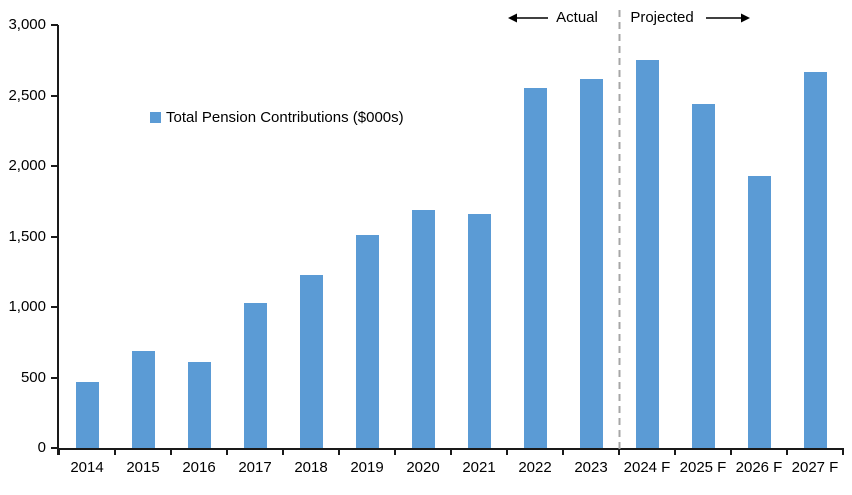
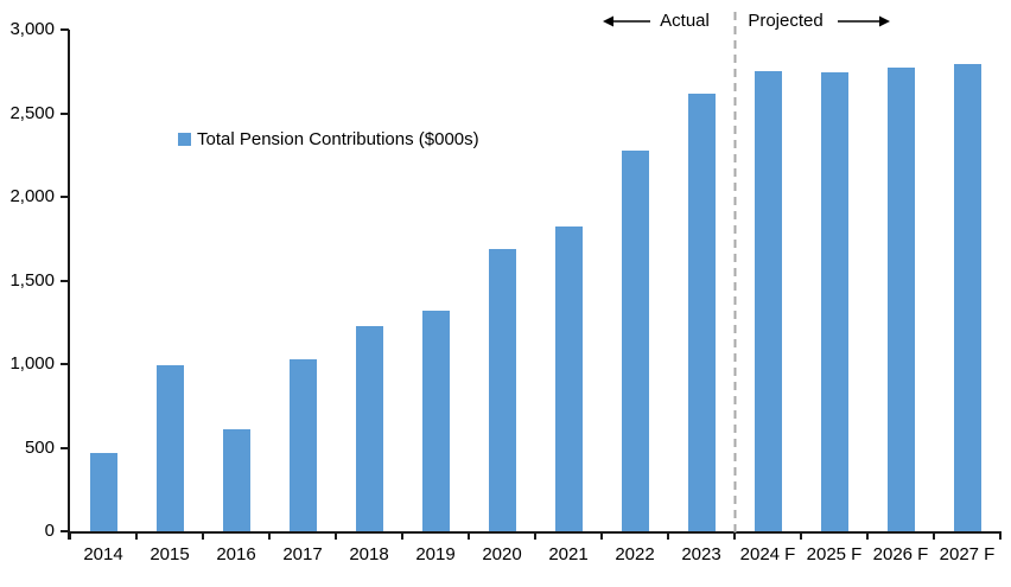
2015: 690 -> 990
2019: 1510 -> 1320
2021: 1660 -> 1820
2022: 2550 -> 2280
2025 F: 2440 -> 2740
2026 F: 1930 -> 2770
2027 F: 2670 -> 2800
